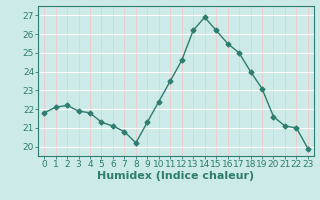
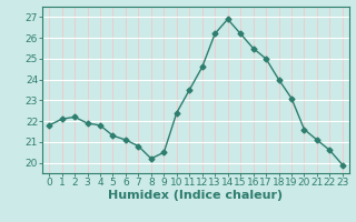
9: 21.3 -> 20.5
22: 21.0 -> 20.6
